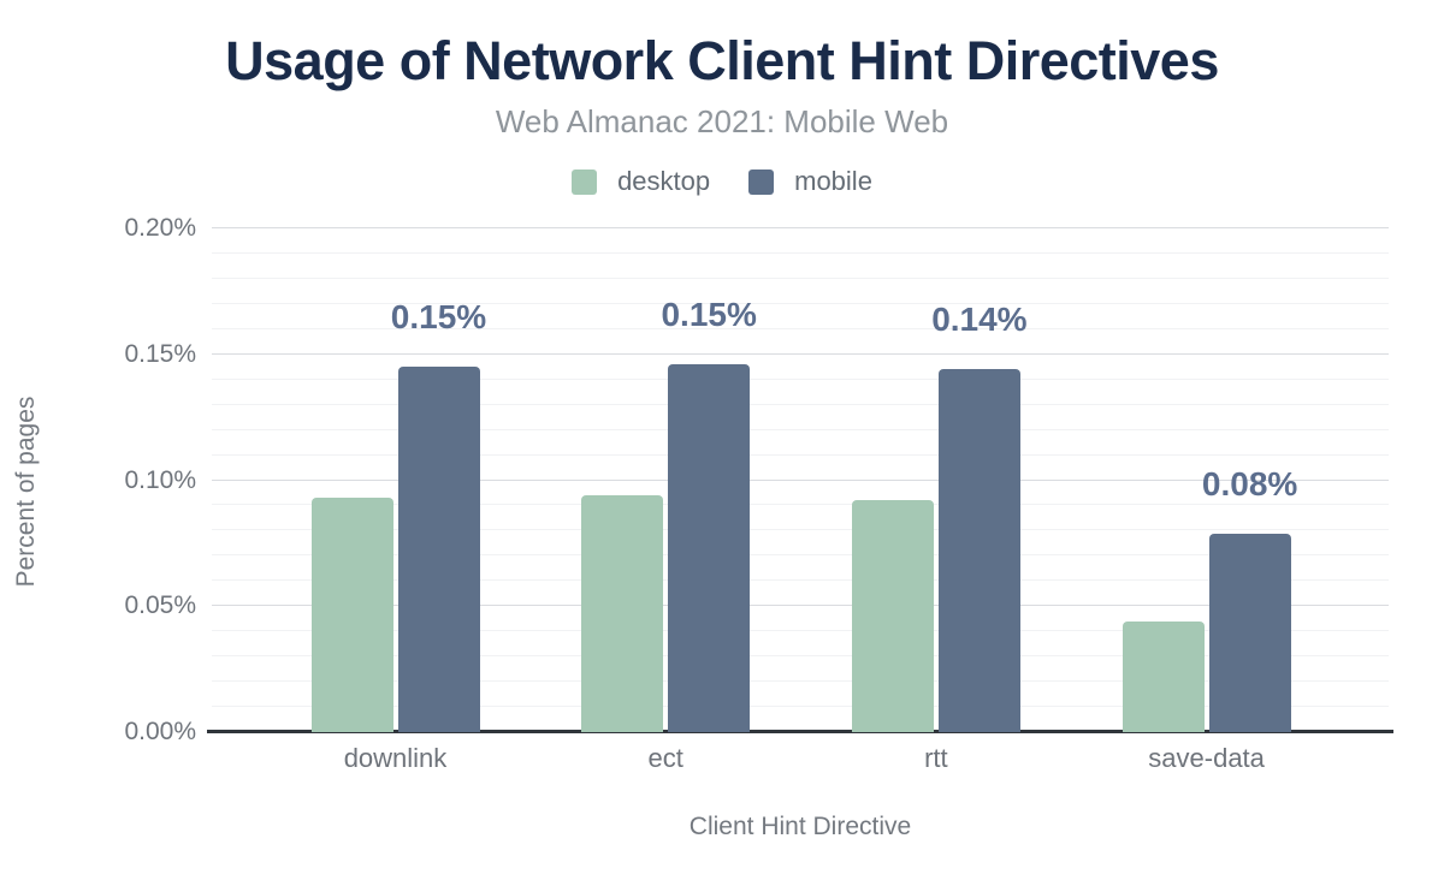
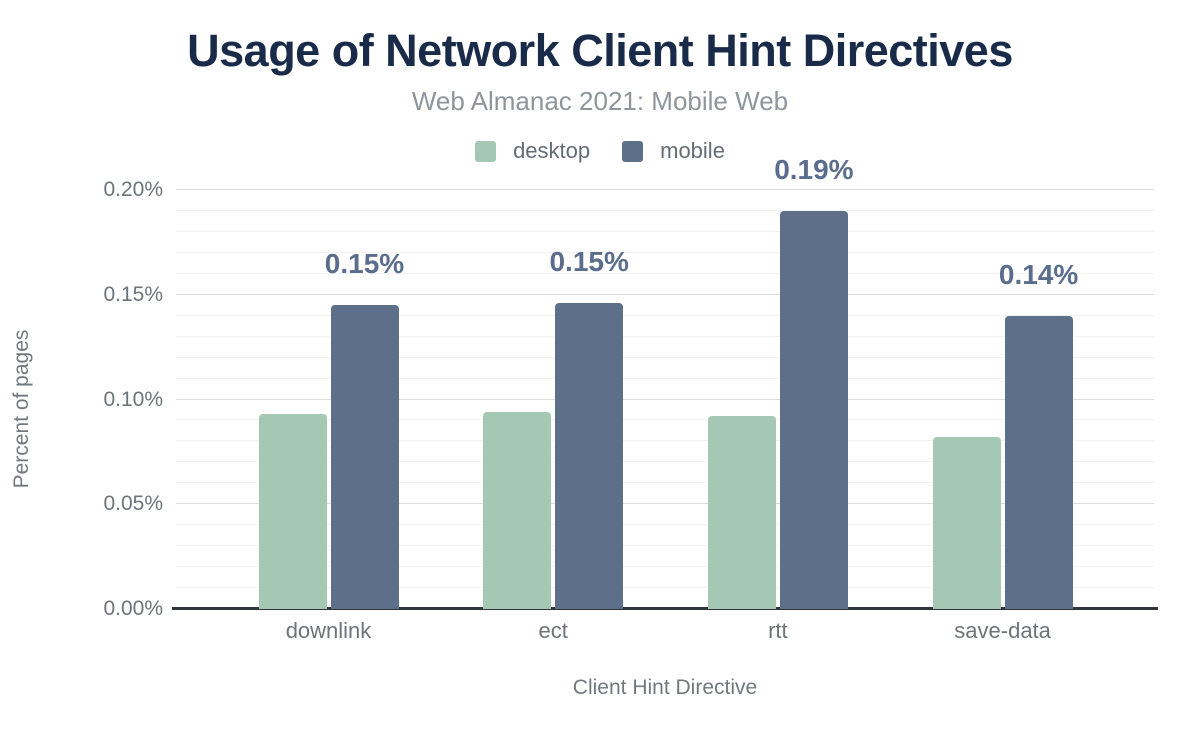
mobile/rtt: 0.14% -> 0.19%
desktop/save-data: 0.044% -> 0.082%
mobile/save-data: 0.08% -> 0.14%
